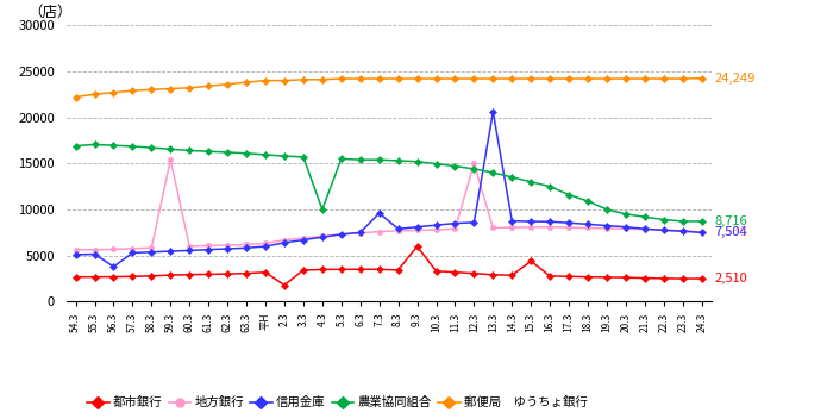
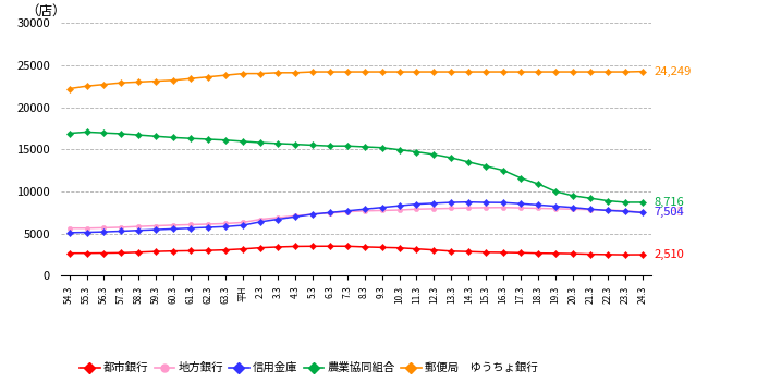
信用金庫/56.3: 3800 -> 5200
地方銀行/59.3: 15400 -> 5900
都市銀行/2.3: 1800 -> 3300
農業協同組合/4.3: 10000 -> 15600
信用金庫/7.3: 9600 -> 7700
都市銀行/9.3: 6000 -> 3400
地方銀行/12.3: 15000 -> 8000
信用金庫/13.3: 20600 -> 8700
都市銀行/15.3: 4400 -> 2800
